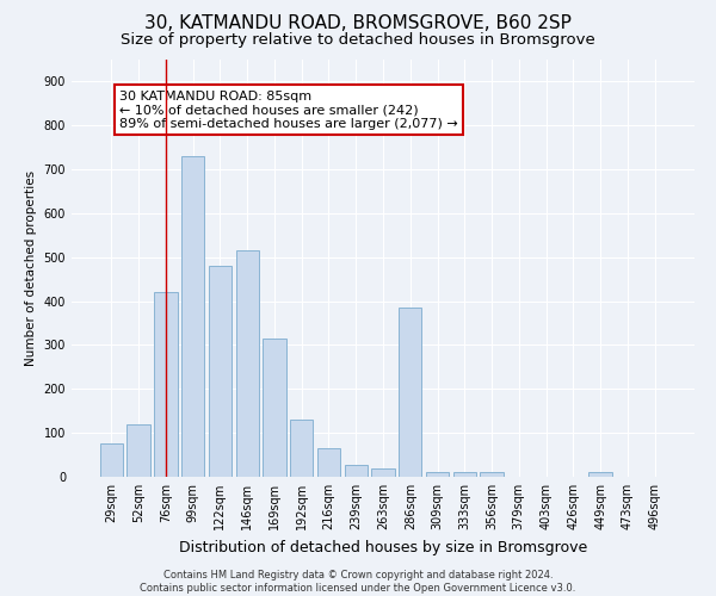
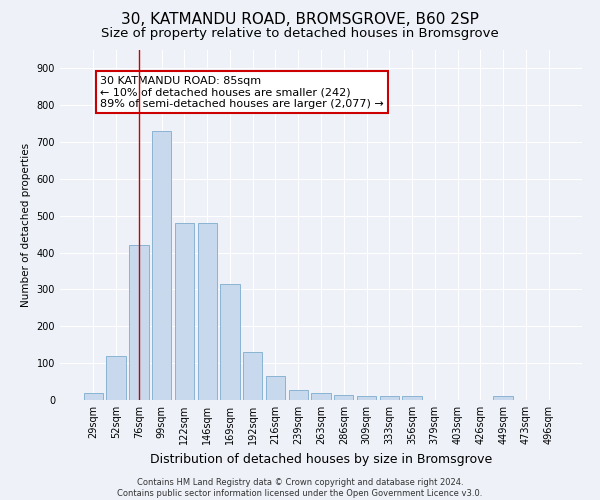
29sqm: 75 -> 20
146sqm: 515 -> 480
286sqm: 385 -> 14
